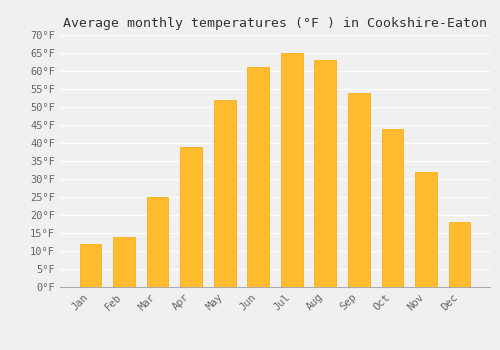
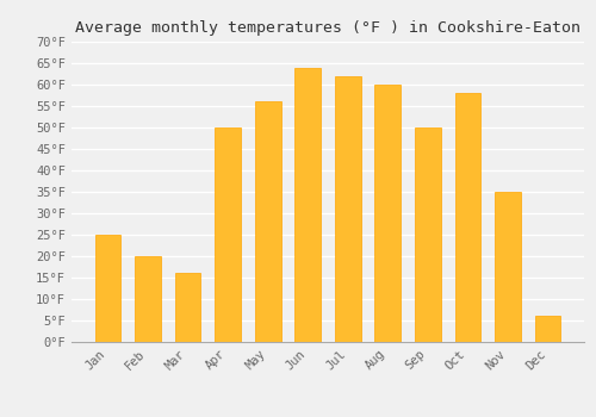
Jan: 12°F -> 25°F
Feb: 14°F -> 20°F
Mar: 25°F -> 16°F
Apr: 39°F -> 50°F
May: 52°F -> 56°F
Jun: 61°F -> 64°F
Jul: 65°F -> 62°F
Aug: 63°F -> 60°F
Sep: 54°F -> 50°F
Oct: 44°F -> 58°F
Nov: 32°F -> 35°F
Dec: 18°F -> 6°F
